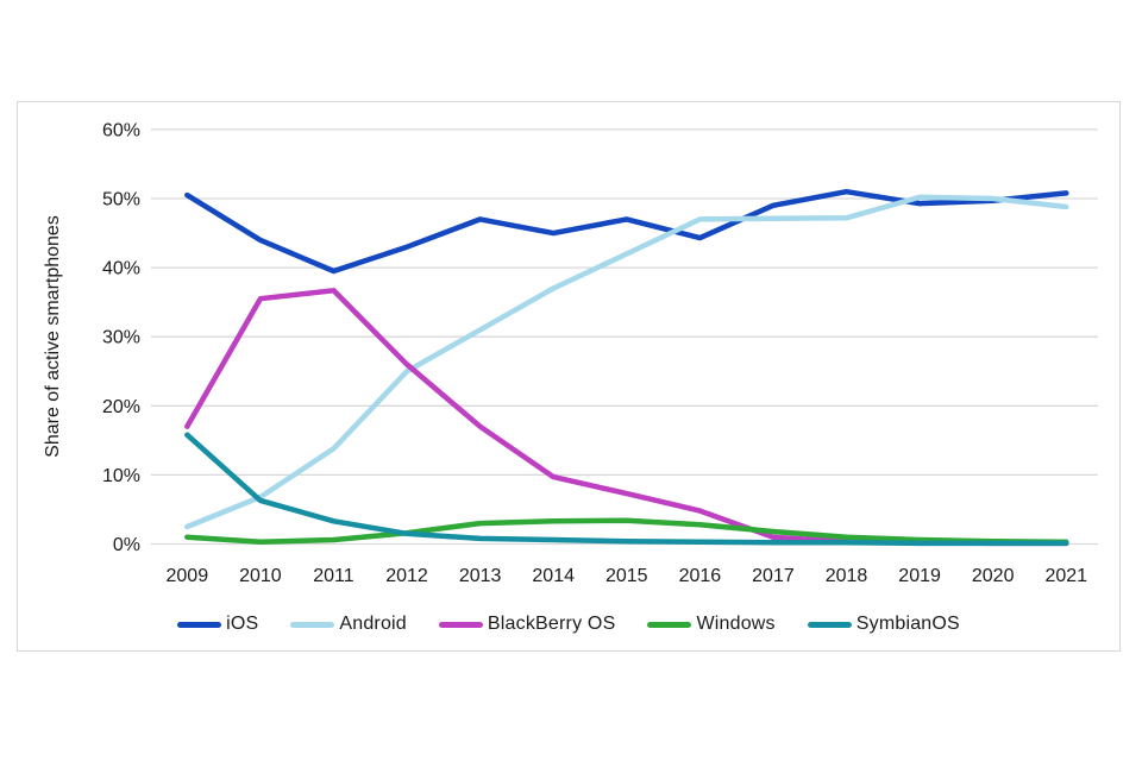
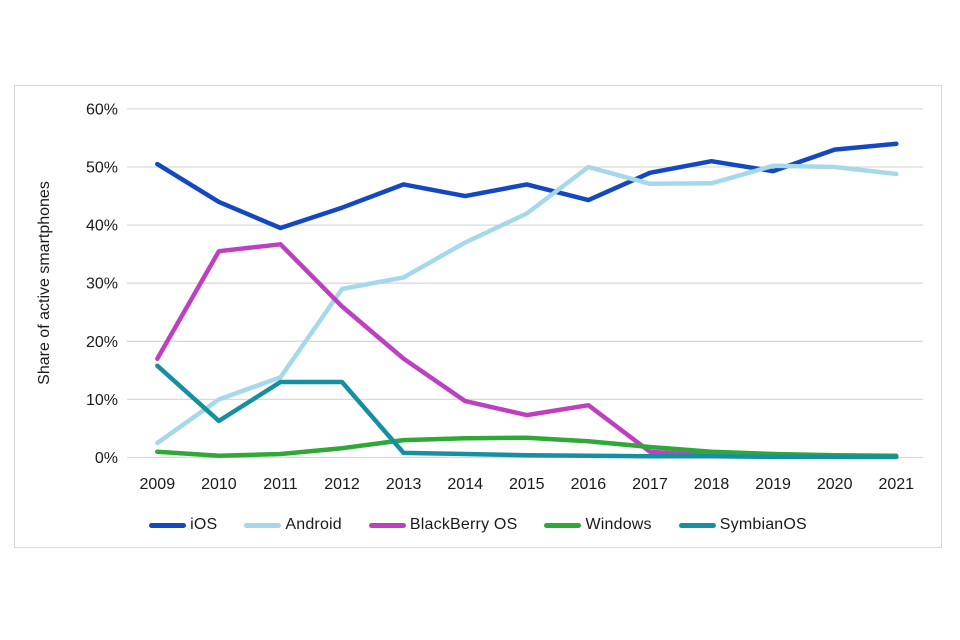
Android/2010: 7% -> 10%
SymbianOS/2011: 3% -> 13%
Android/2012: 25% -> 29%
SymbianOS/2012: 2% -> 13%
Android/2016: 47% -> 50%
BlackBerry OS/2016: 5% -> 9%
iOS/2020: 50% -> 53%
iOS/2021: 51% -> 54%
